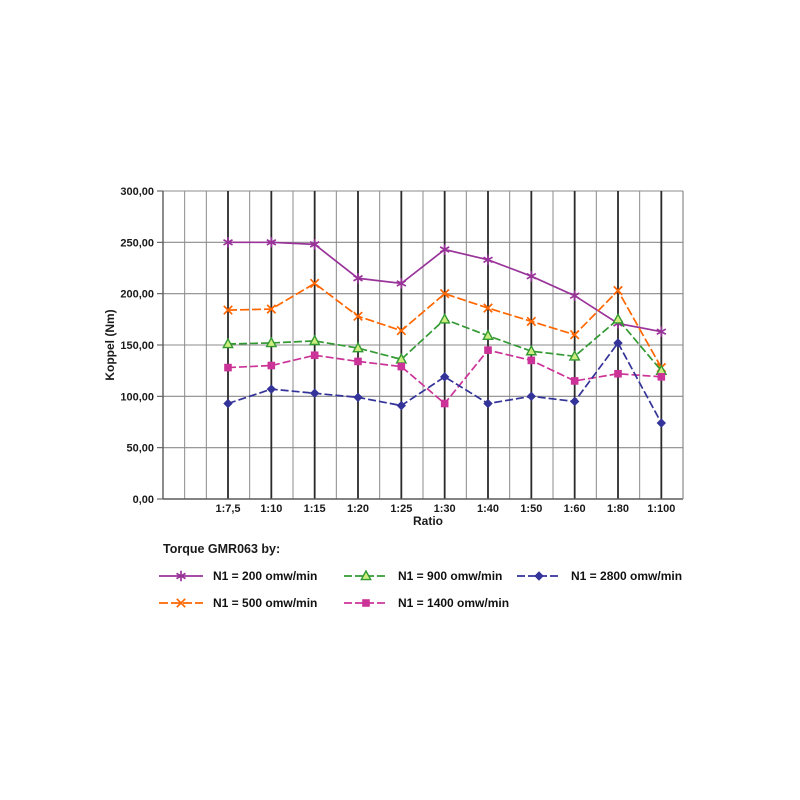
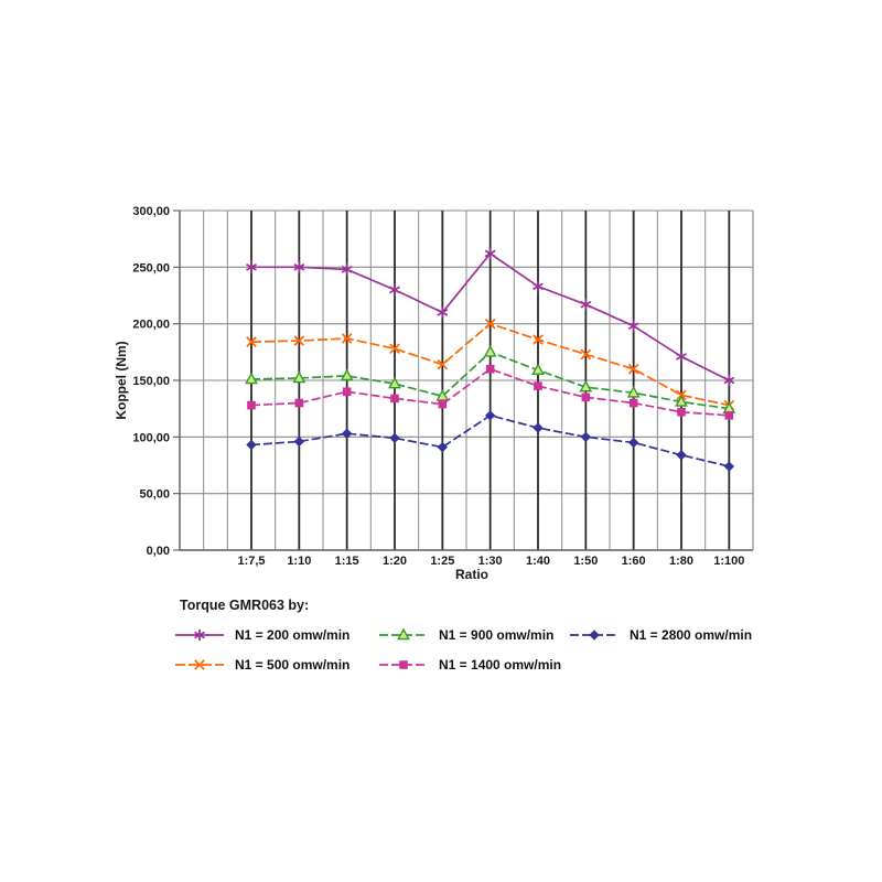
N1 = 2800 omw/min/1:10: 107 -> 96
N1 = 500 omw/min/1:15: 210 -> 187
N1 = 200 omw/min/1:20: 215 -> 230
N1 = 200 omw/min/1:30: 243 -> 262
N1 = 1400 omw/min/1:30: 93 -> 160
N1 = 2800 omw/min/1:40: 93 -> 108
N1 = 1400 omw/min/1:60: 115 -> 130
N1 = 500 omw/min/1:80: 203 -> 137
N1 = 900 omw/min/1:80: 175 -> 131
N1 = 2800 omw/min/1:80: 152 -> 84
N1 = 200 omw/min/1:100: 163 -> 150
